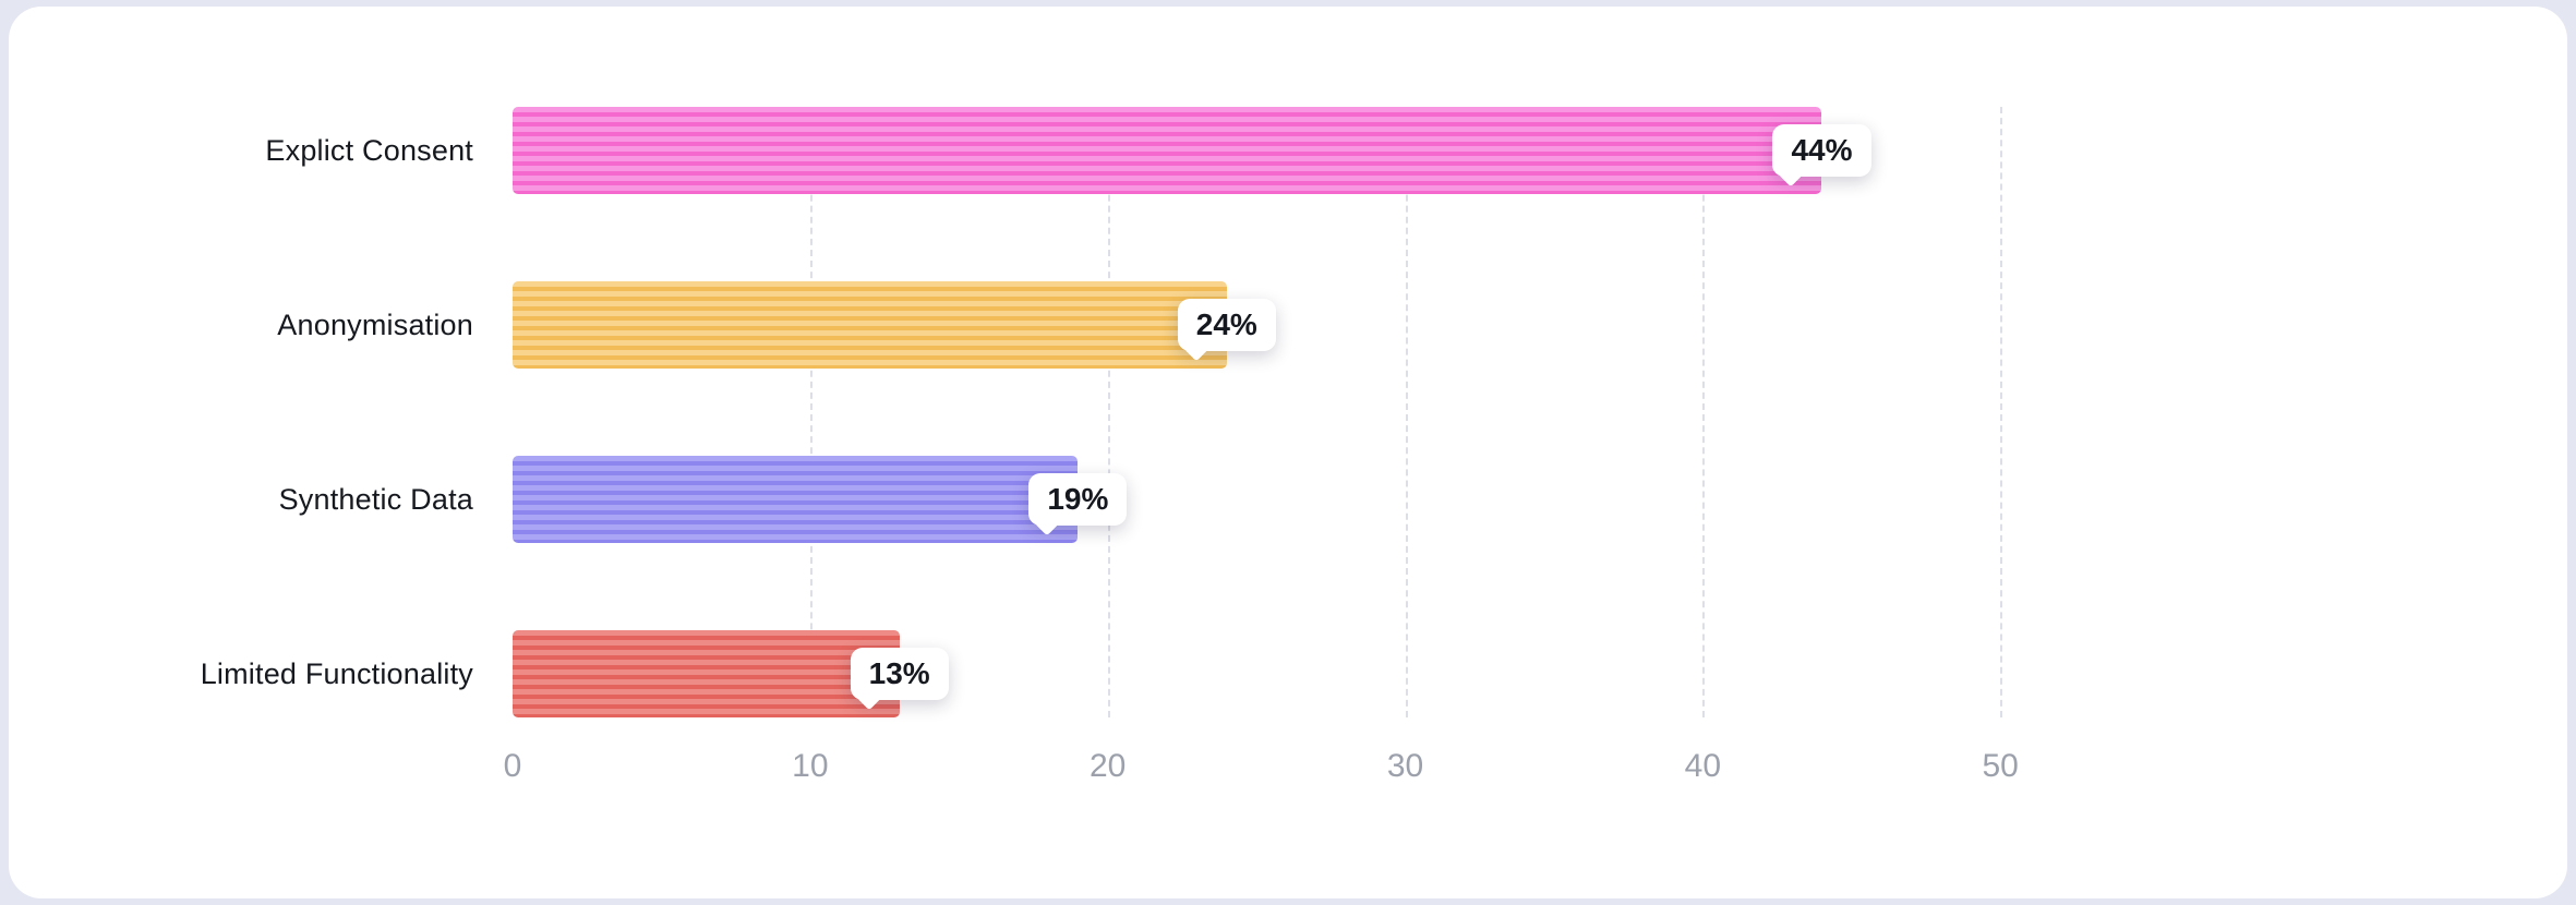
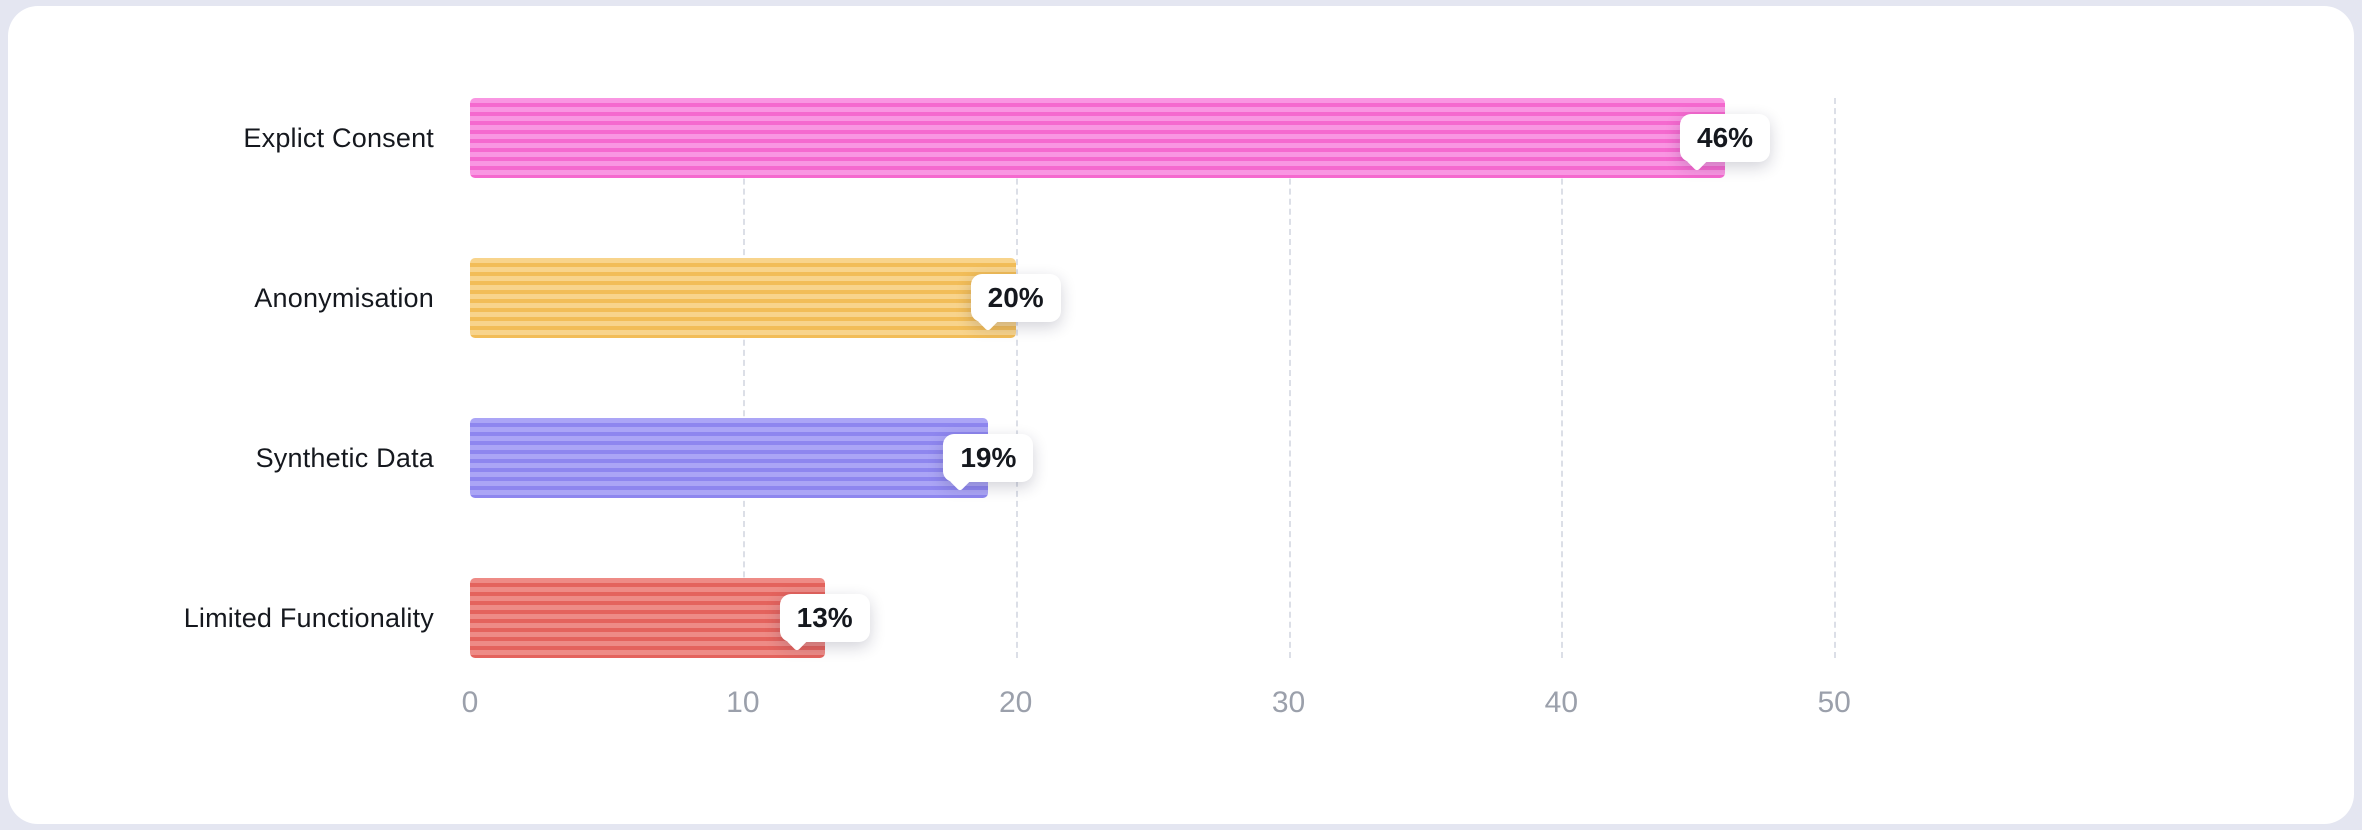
Explict Consent: 44% -> 46%
Anonymisation: 24% -> 20%
